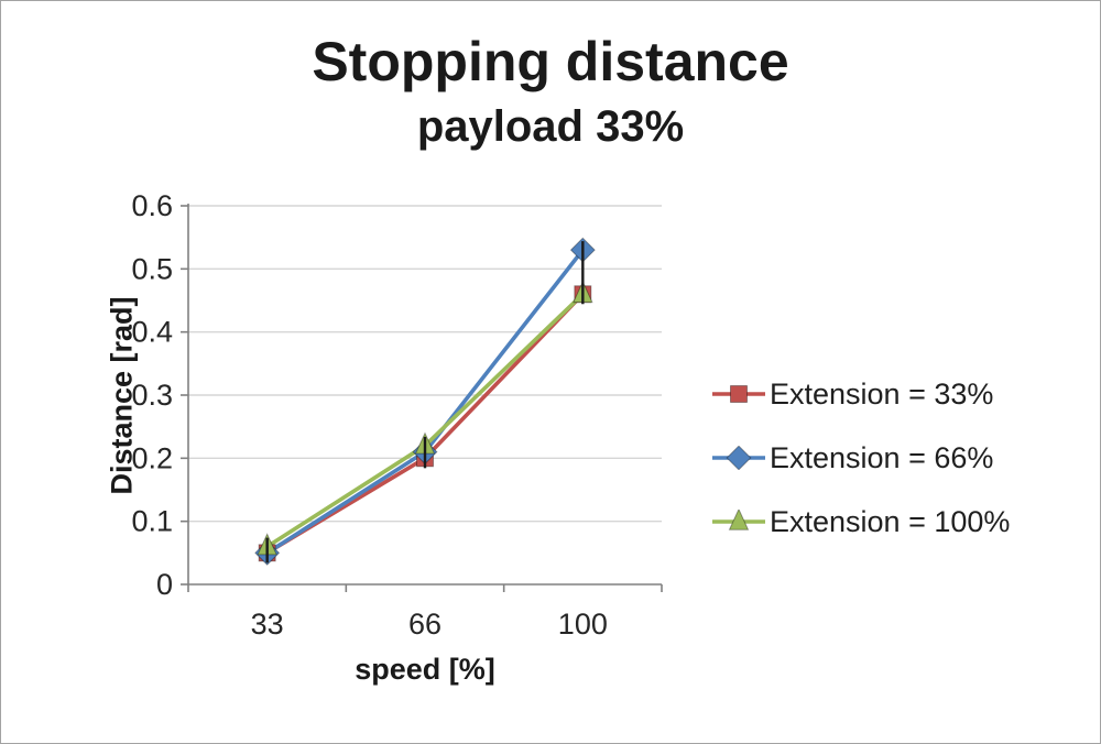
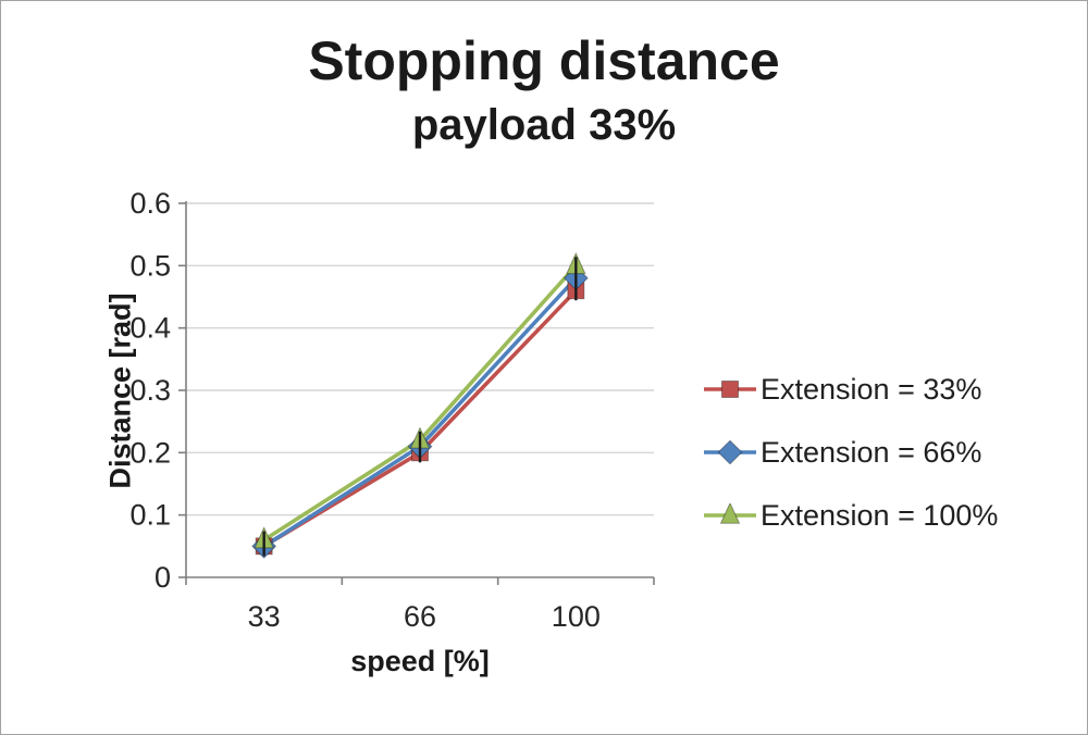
Extension = 66%/100: 0.53 -> 0.48
Extension = 100%/100: 0.46 -> 0.50
